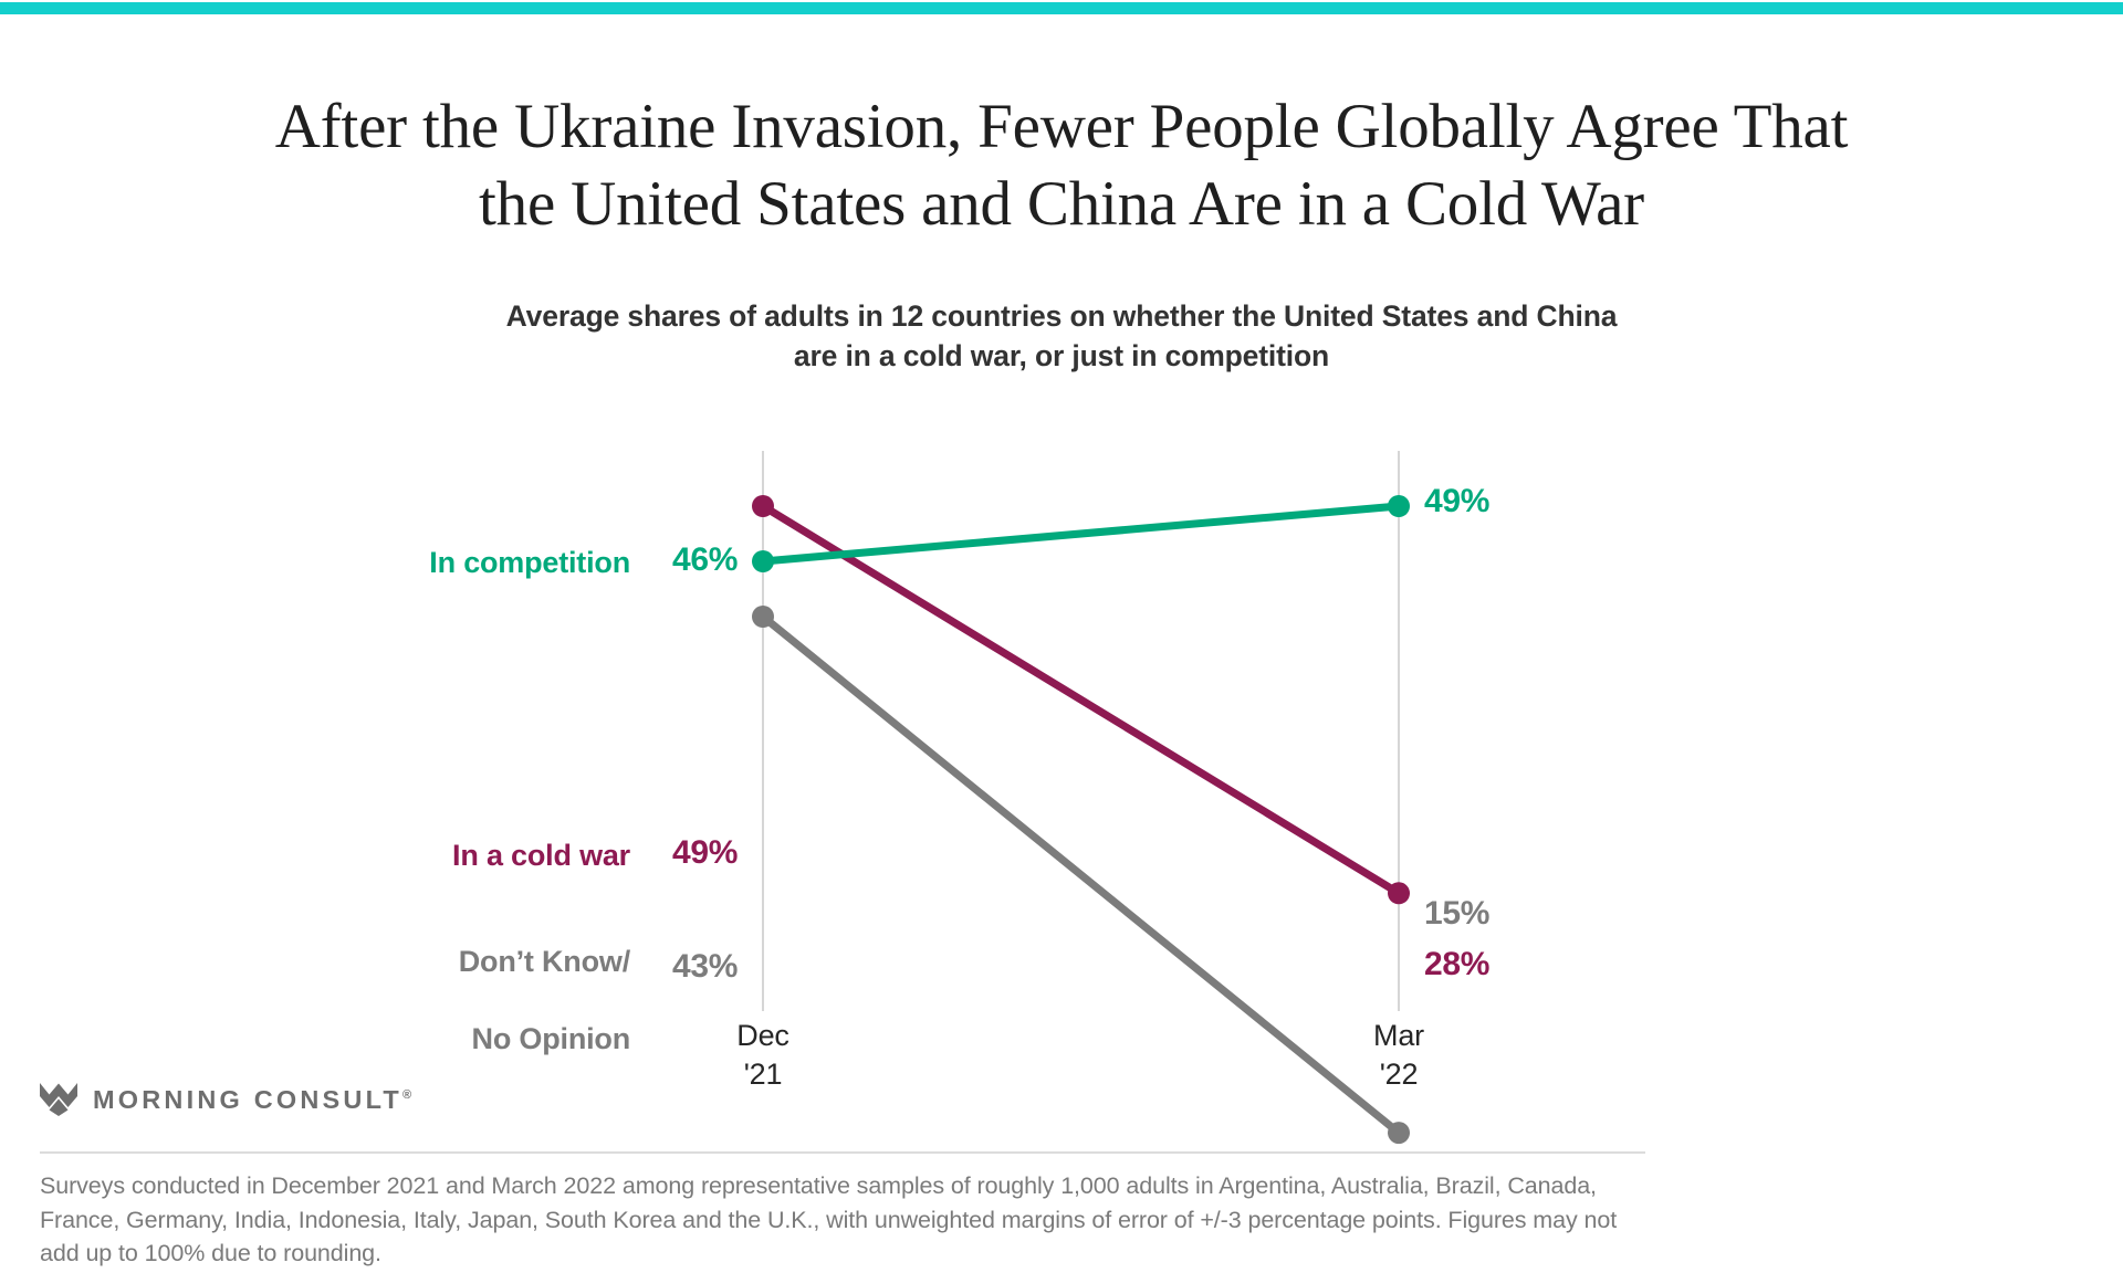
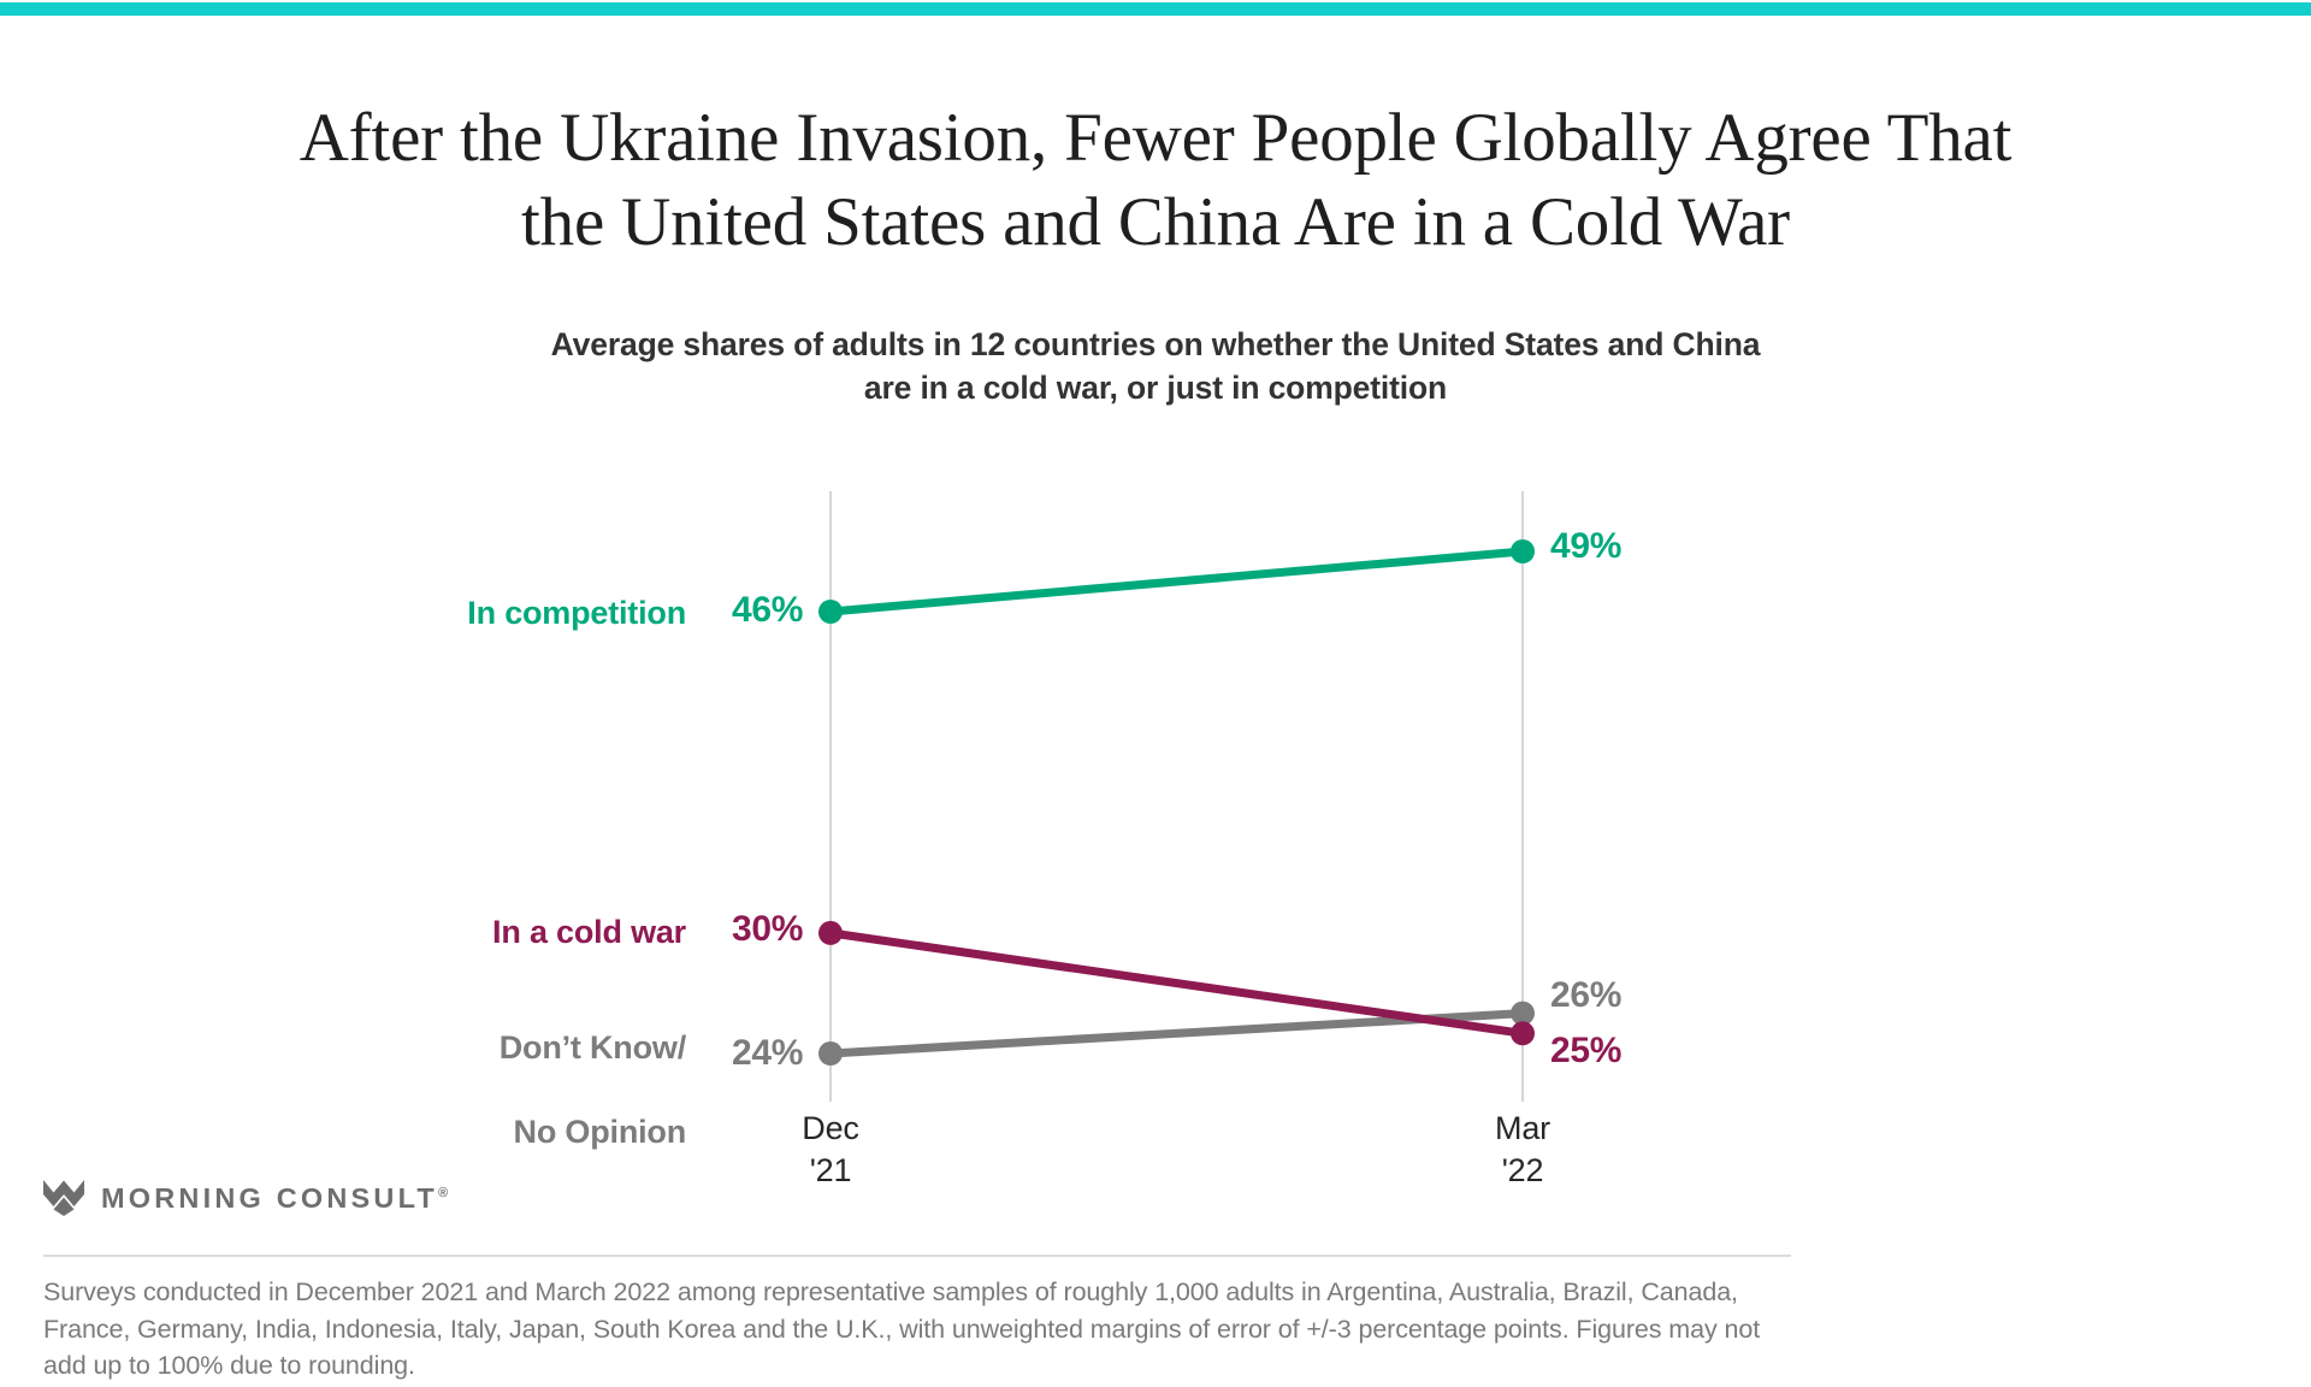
In a cold war/Dec '21: 49% -> 30%
Don’t Know/ No Opinion/Dec '21: 43% -> 24%
In a cold war/Mar '22: 28% -> 25%
Don’t Know/ No Opinion/Mar '22: 15% -> 26%
